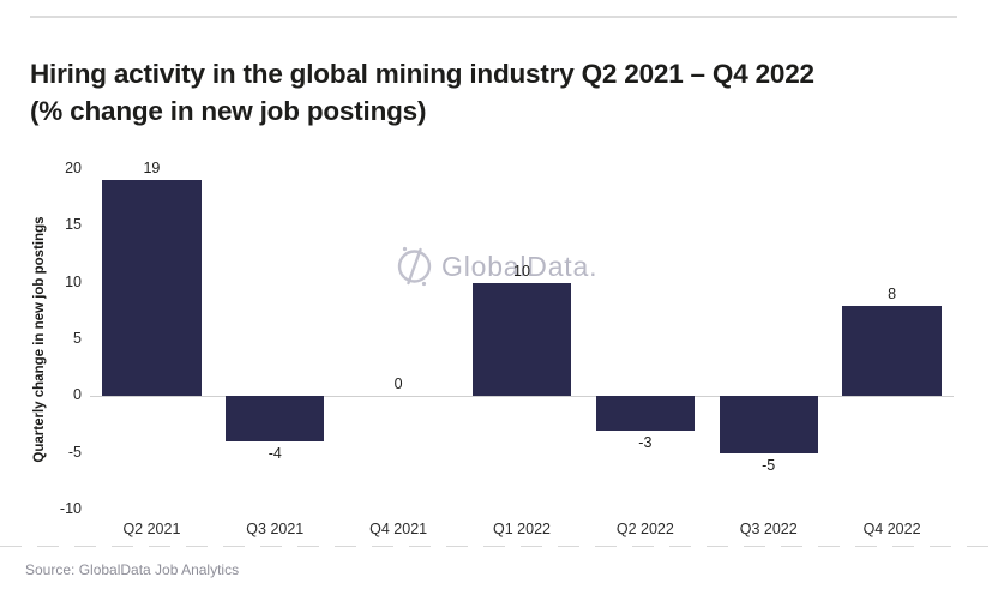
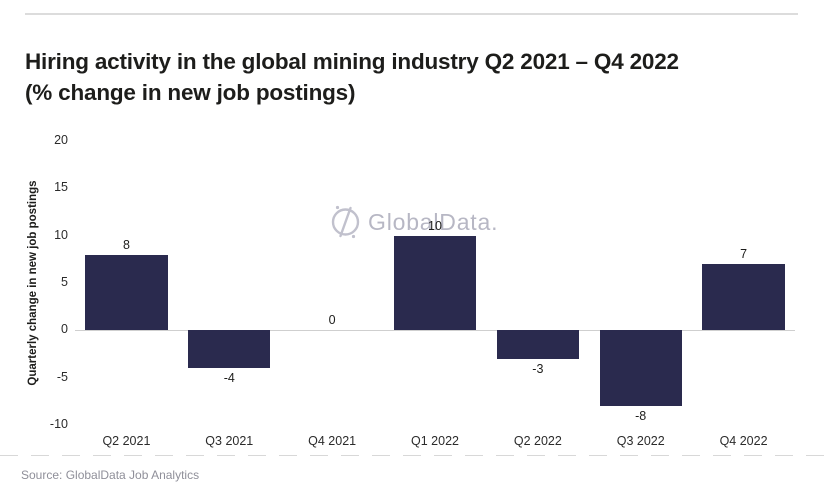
Q2 2021: 19 -> 8
Q3 2022: -5 -> -8
Q4 2022: 8 -> 7
